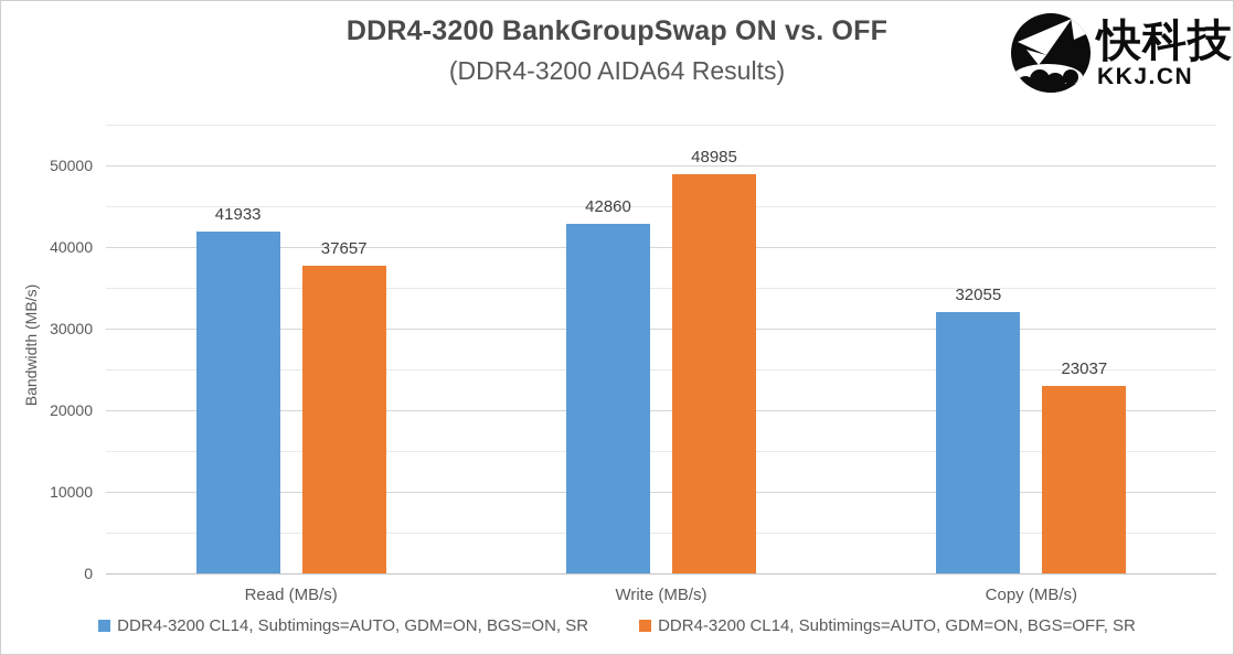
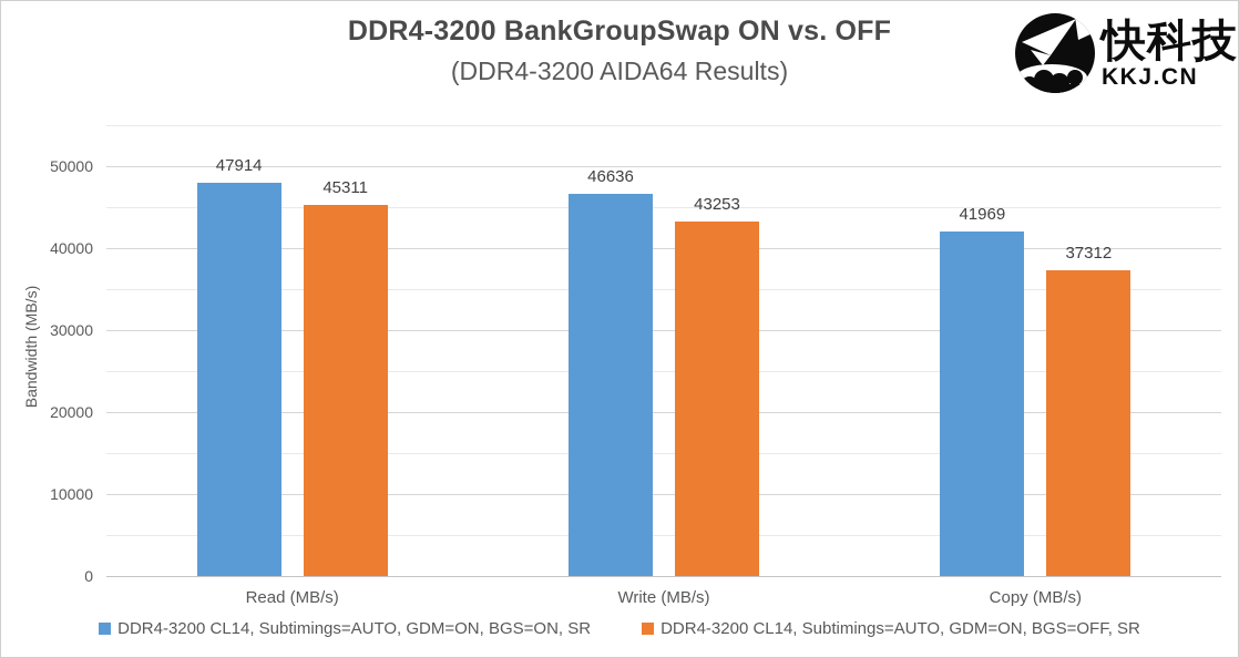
DDR4-3200 CL14, Subtimings=AUTO, GDM=ON, BGS=ON, SR/Read (MB/s): 41933 -> 47914
DDR4-3200 CL14, Subtimings=AUTO, GDM=ON, BGS=OFF, SR/Read (MB/s): 37657 -> 45311
DDR4-3200 CL14, Subtimings=AUTO, GDM=ON, BGS=ON, SR/Write (MB/s): 42860 -> 46636
DDR4-3200 CL14, Subtimings=AUTO, GDM=ON, BGS=OFF, SR/Write (MB/s): 48985 -> 43253
DDR4-3200 CL14, Subtimings=AUTO, GDM=ON, BGS=ON, SR/Copy (MB/s): 32055 -> 41969
DDR4-3200 CL14, Subtimings=AUTO, GDM=ON, BGS=OFF, SR/Copy (MB/s): 23037 -> 37312
